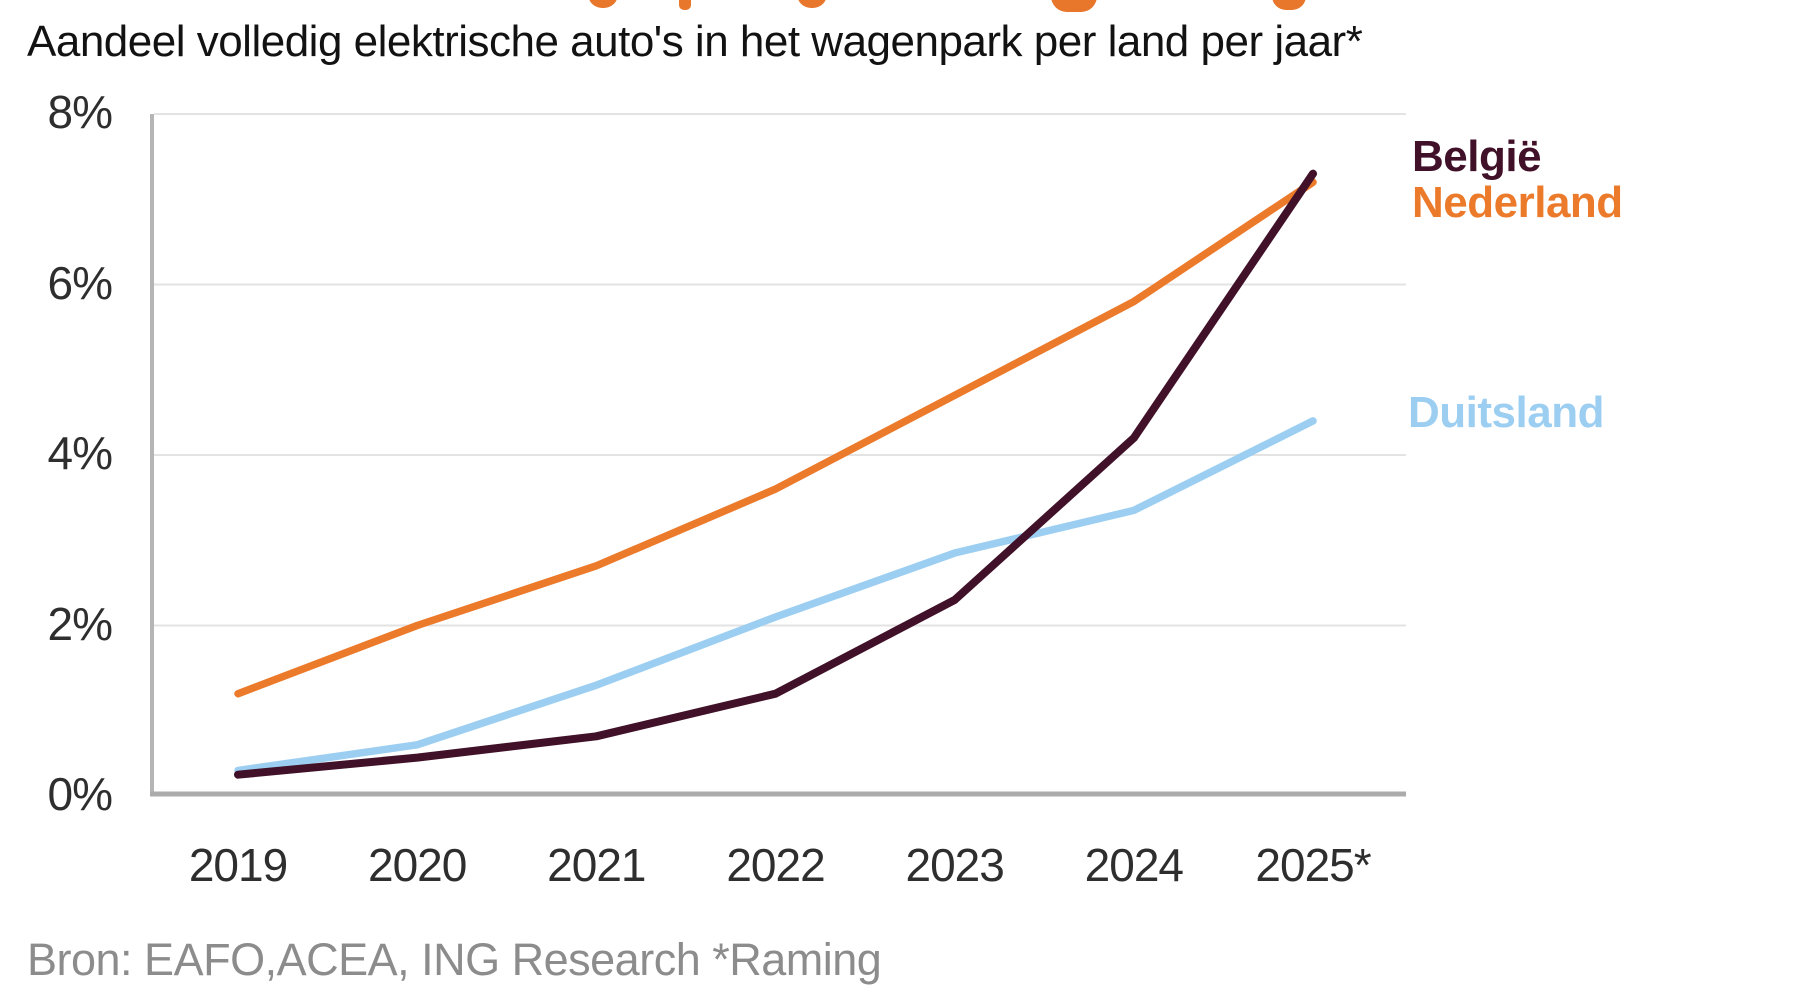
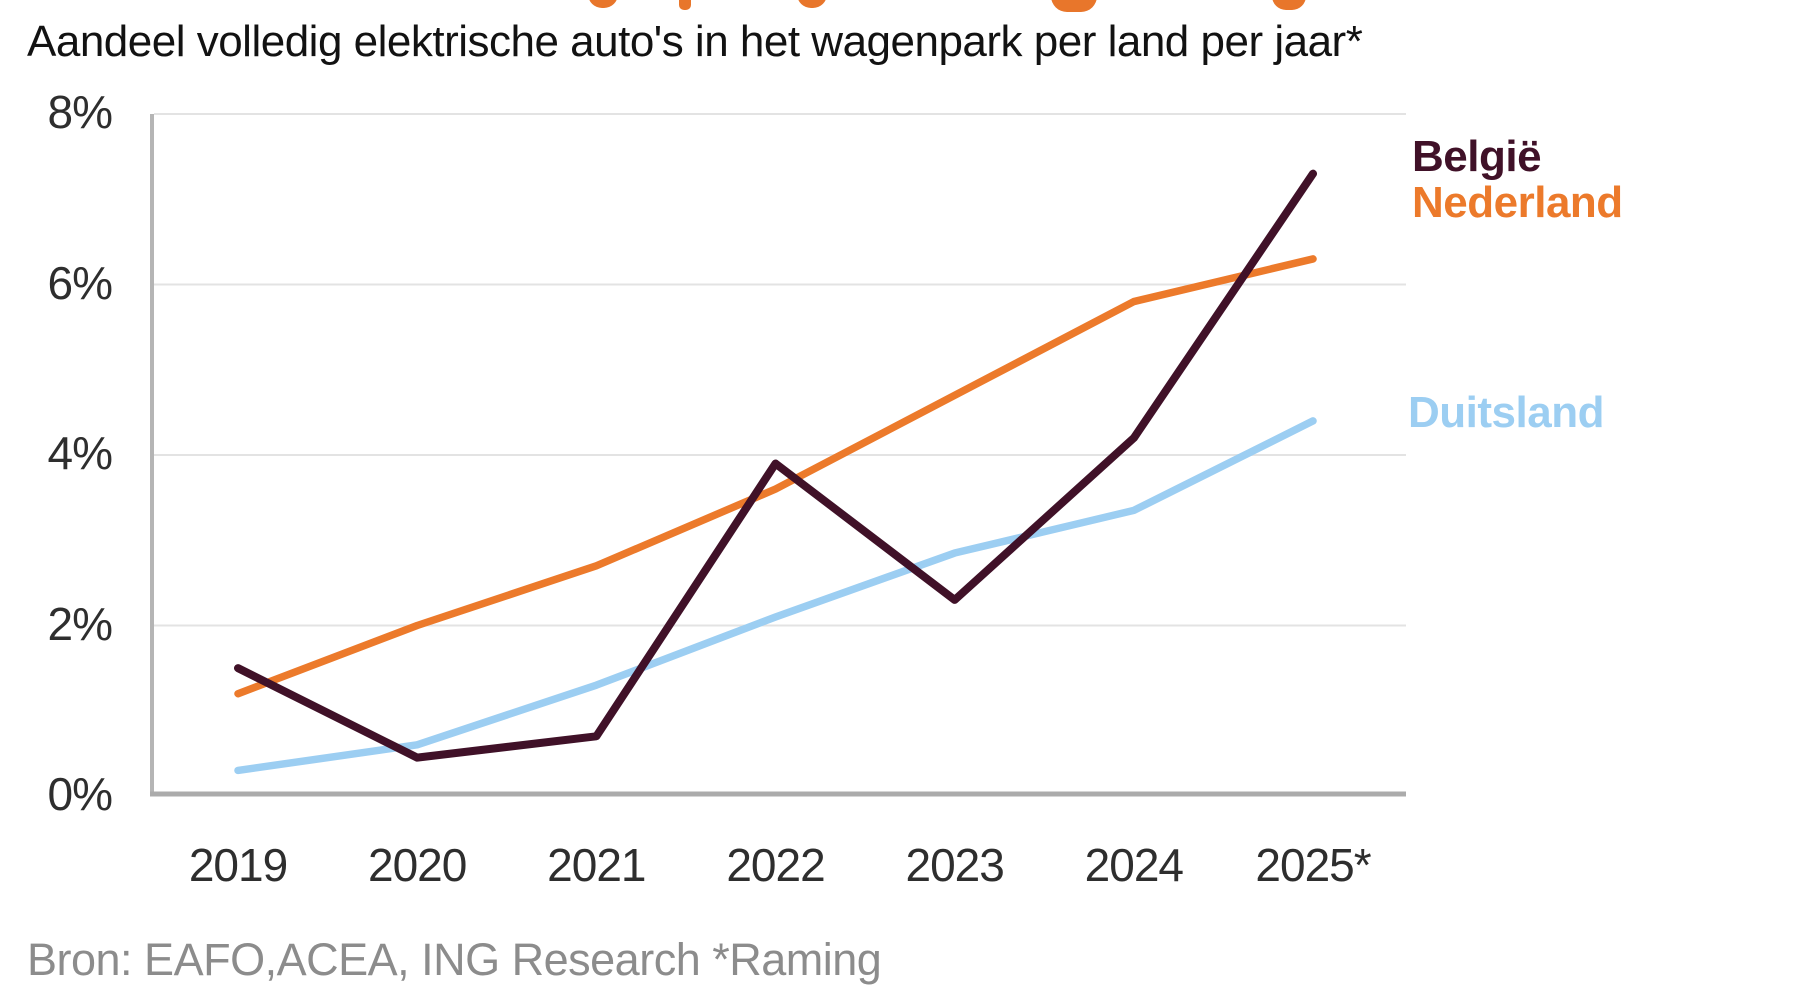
België/2019: 0.2% -> 1.5%
België/2022: 1.2% -> 3.9%
Nederland/2025*: 7.2% -> 6.3%
